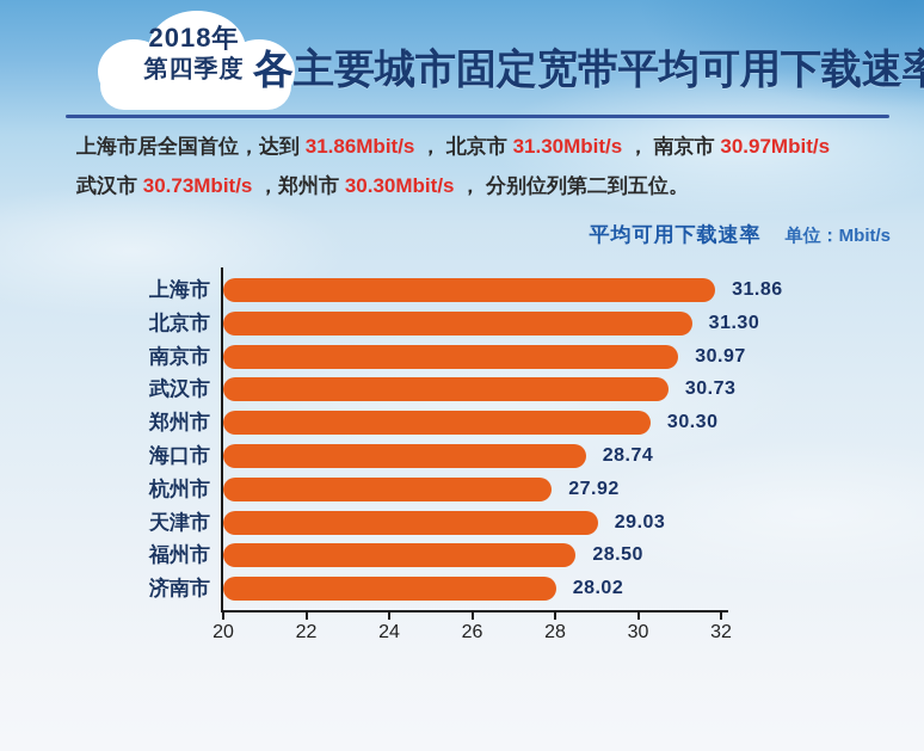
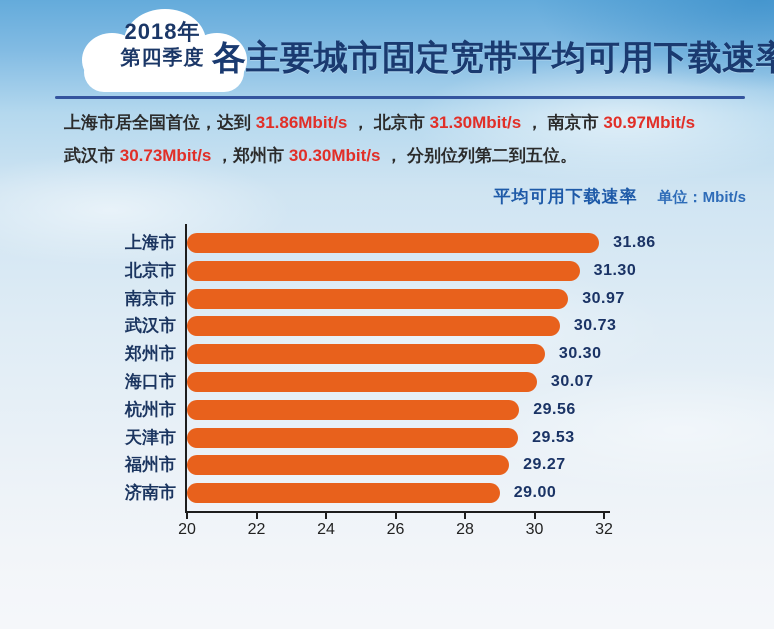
海口市: 28.74 -> 30.07
杭州市: 27.92 -> 29.56
天津市: 29.03 -> 29.53
福州市: 28.50 -> 29.27
济南市: 28.02 -> 29.00
